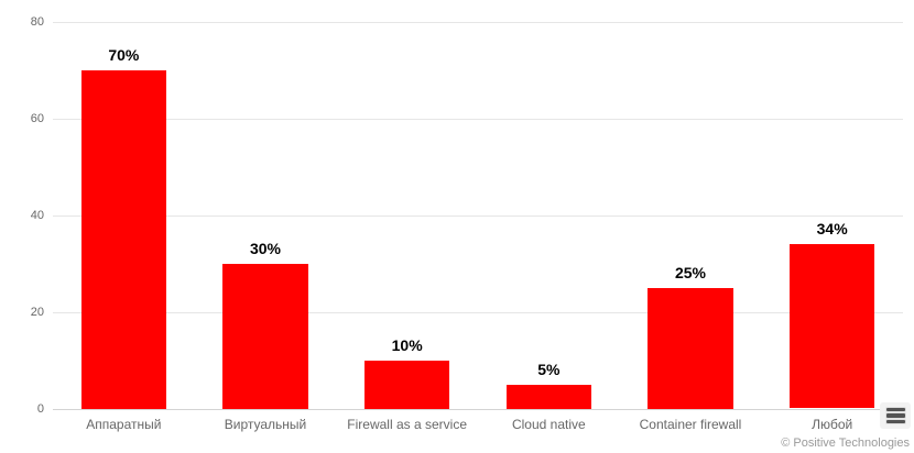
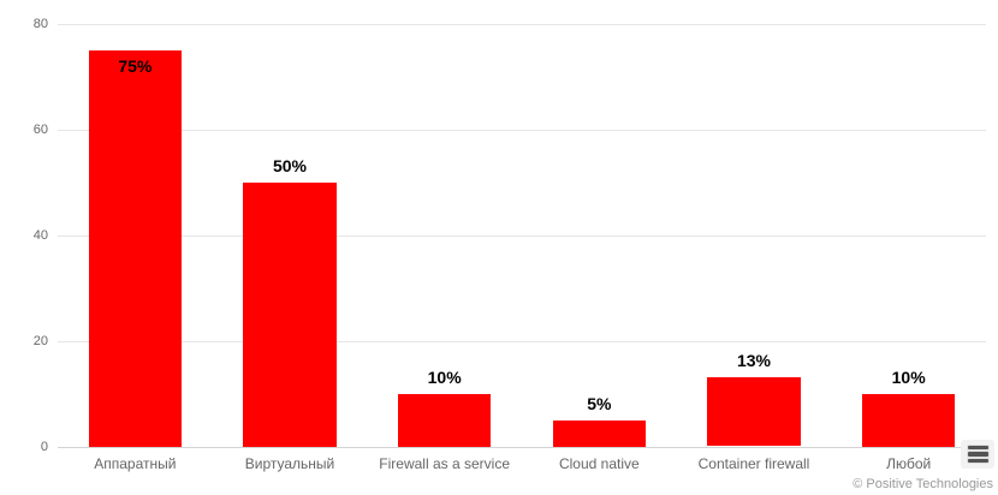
Аппаратный: 70% -> 75%
Виртуальный: 30% -> 50%
Container firewall: 25% -> 13%
Любой: 34% -> 10%
